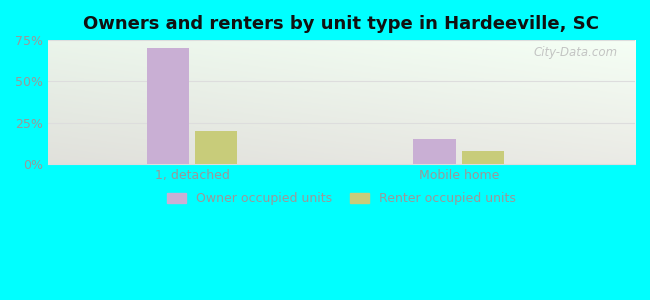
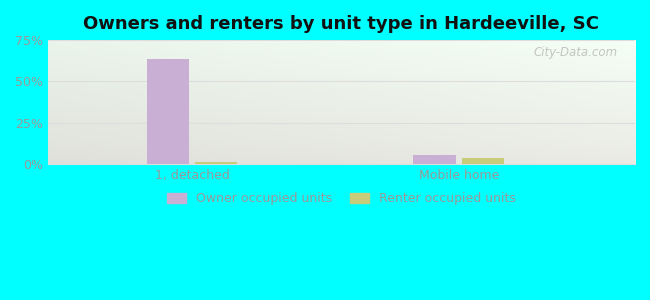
Owner occupied units/1, detached: 70% -> 64%
Renter occupied units/1, detached: 20% -> 2%
Owner occupied units/Mobile home: 15% -> 6%
Renter occupied units/Mobile home: 8% -> 4%
